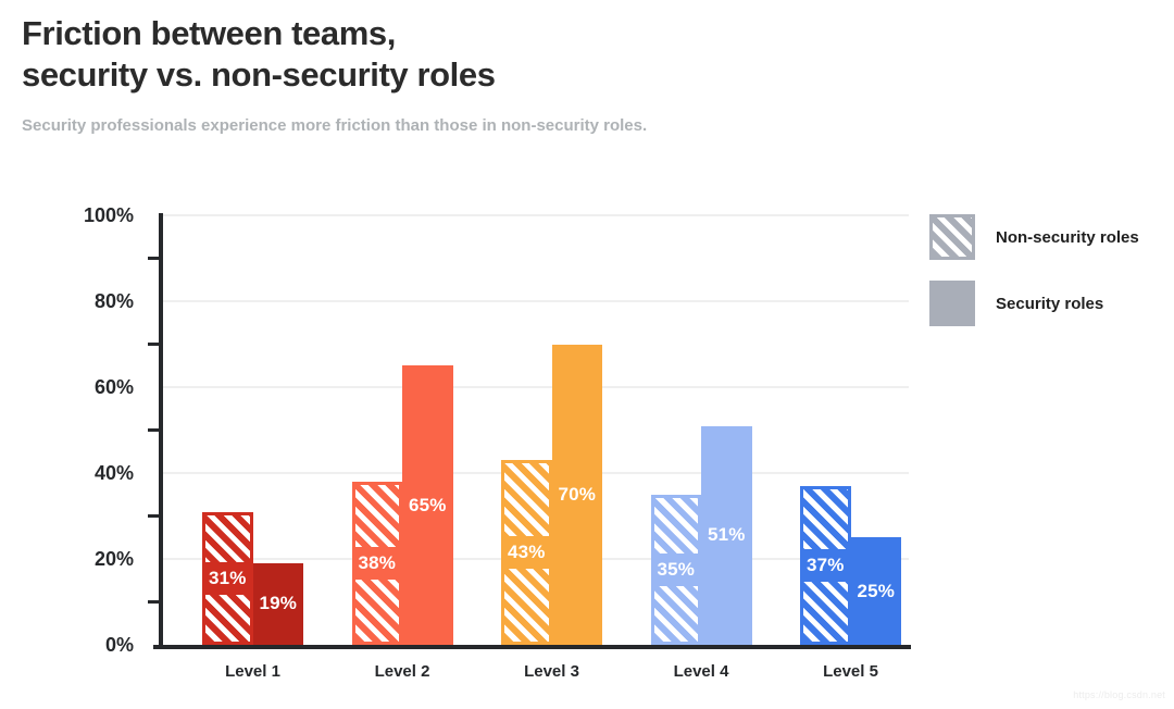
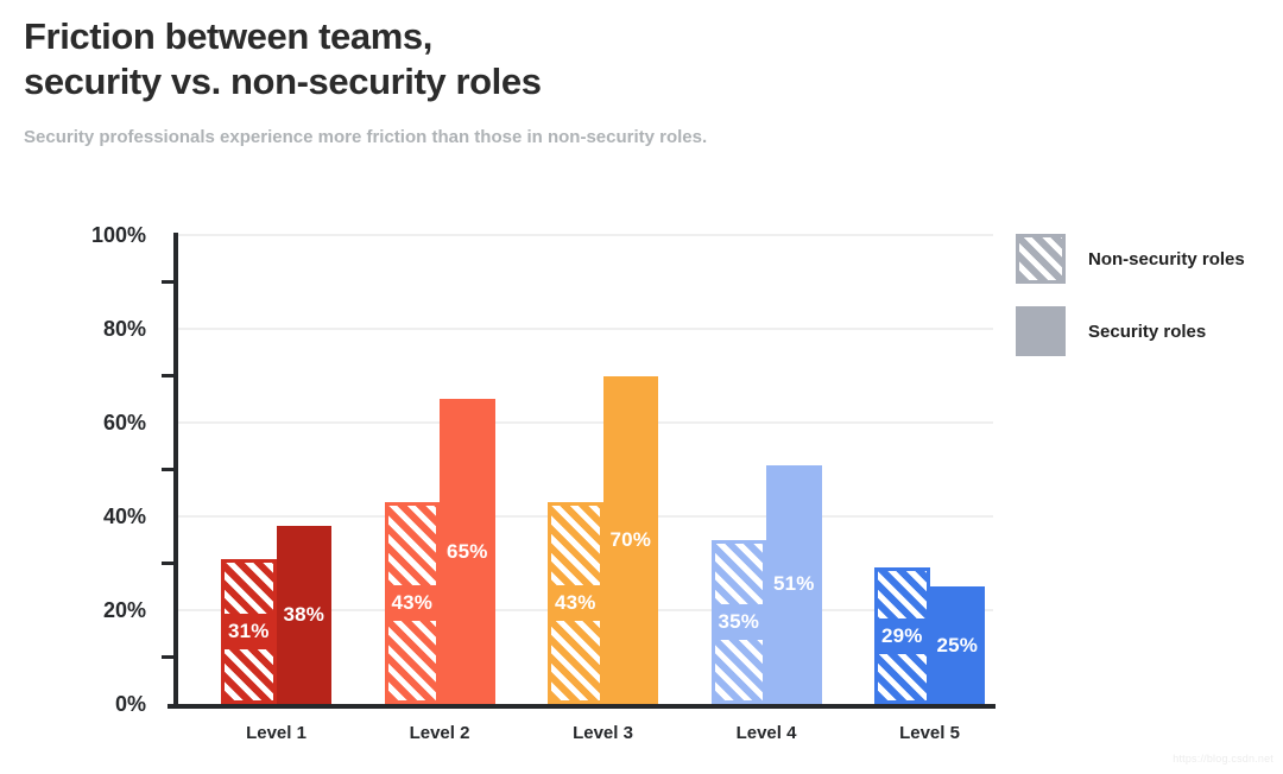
Security roles/Level 1: 19% -> 38%
Non-security roles/Level 2: 38% -> 43%
Non-security roles/Level 5: 37% -> 29%
